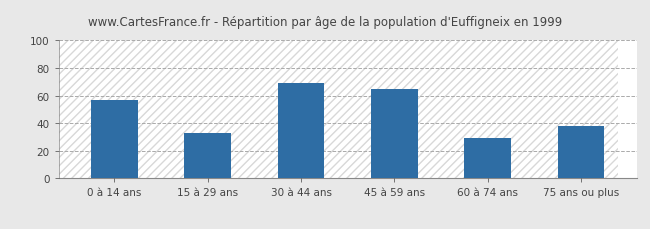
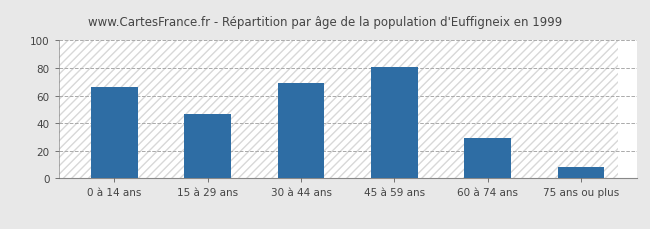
0 à 14 ans: 57 -> 66
15 à 29 ans: 33 -> 47
45 à 59 ans: 65 -> 81
75 ans ou plus: 38 -> 8
